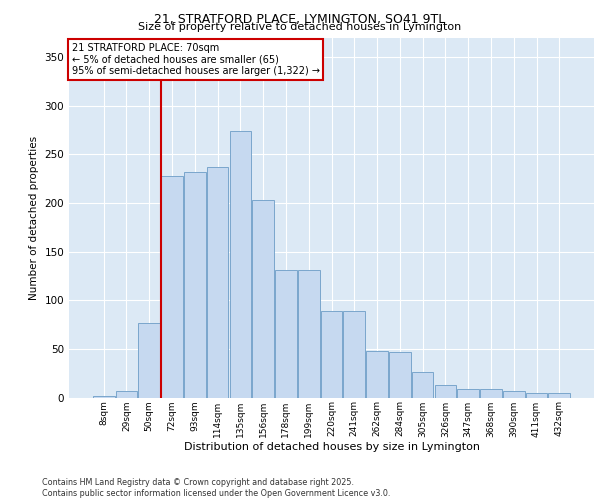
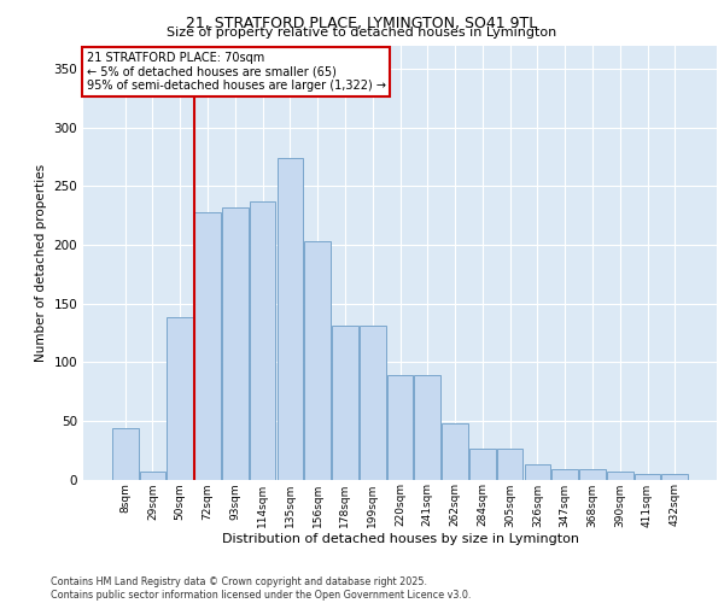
8sqm: 2 -> 44
50sqm: 77 -> 138
284sqm: 47 -> 26
